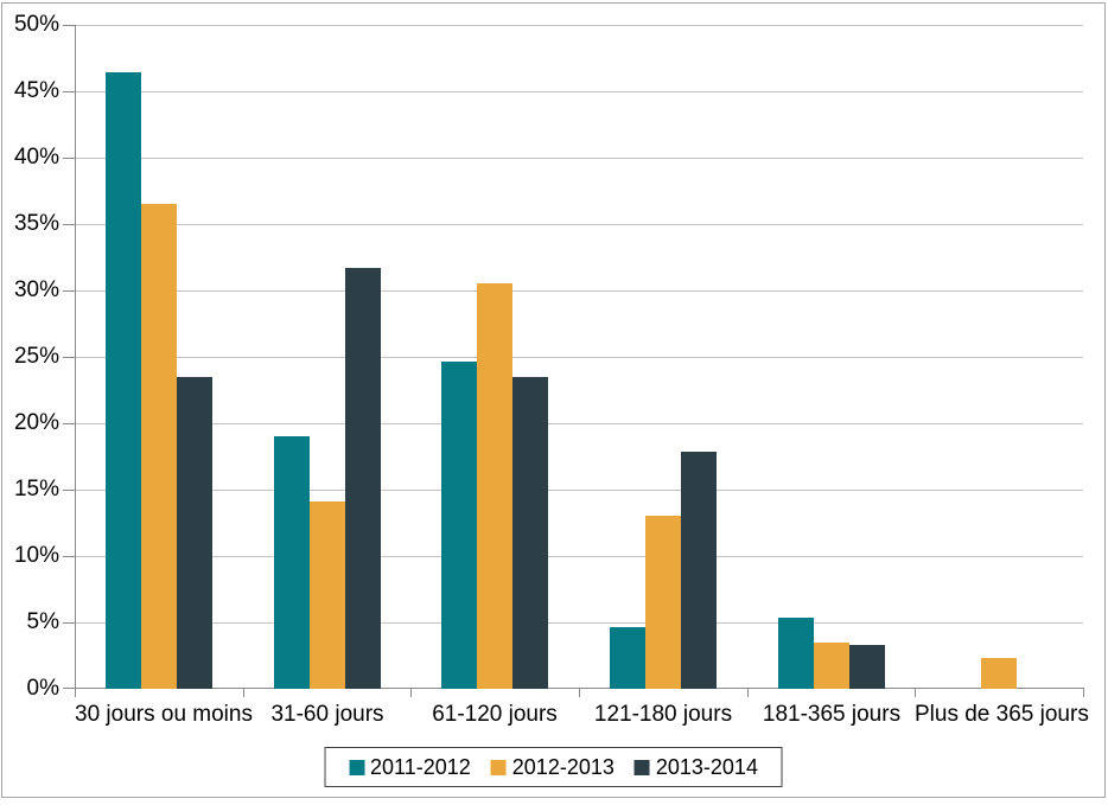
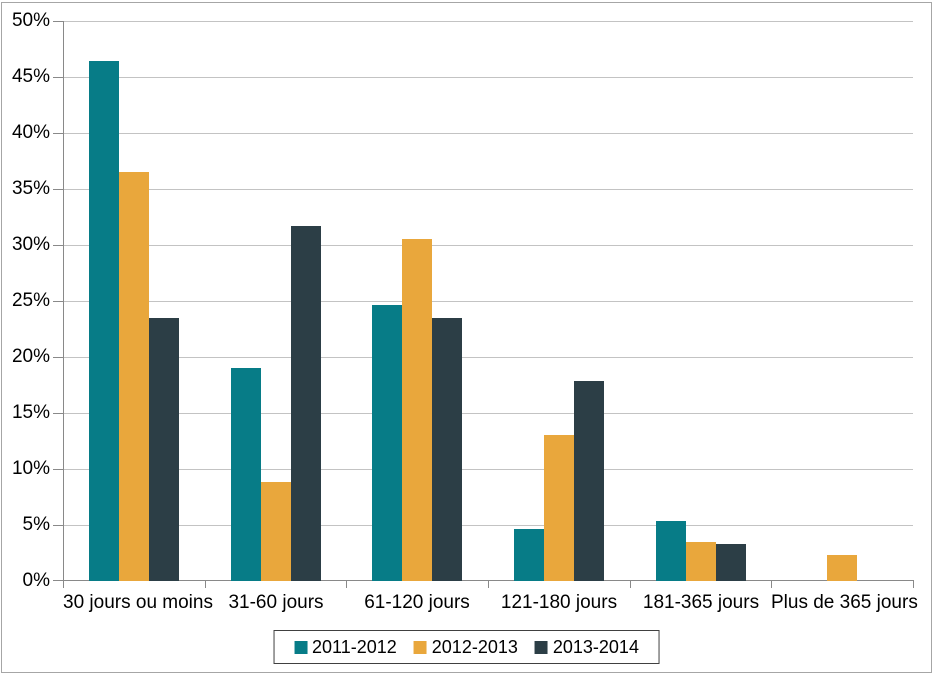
2012-2013/31-60 jours: 14.1% -> 8.8%
